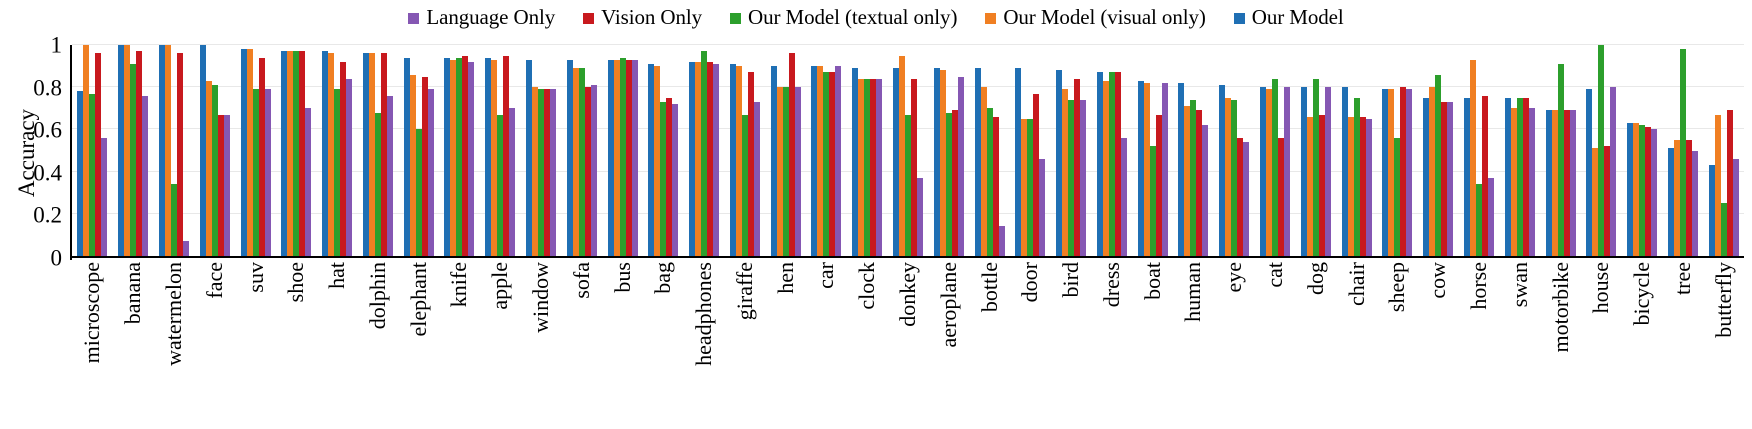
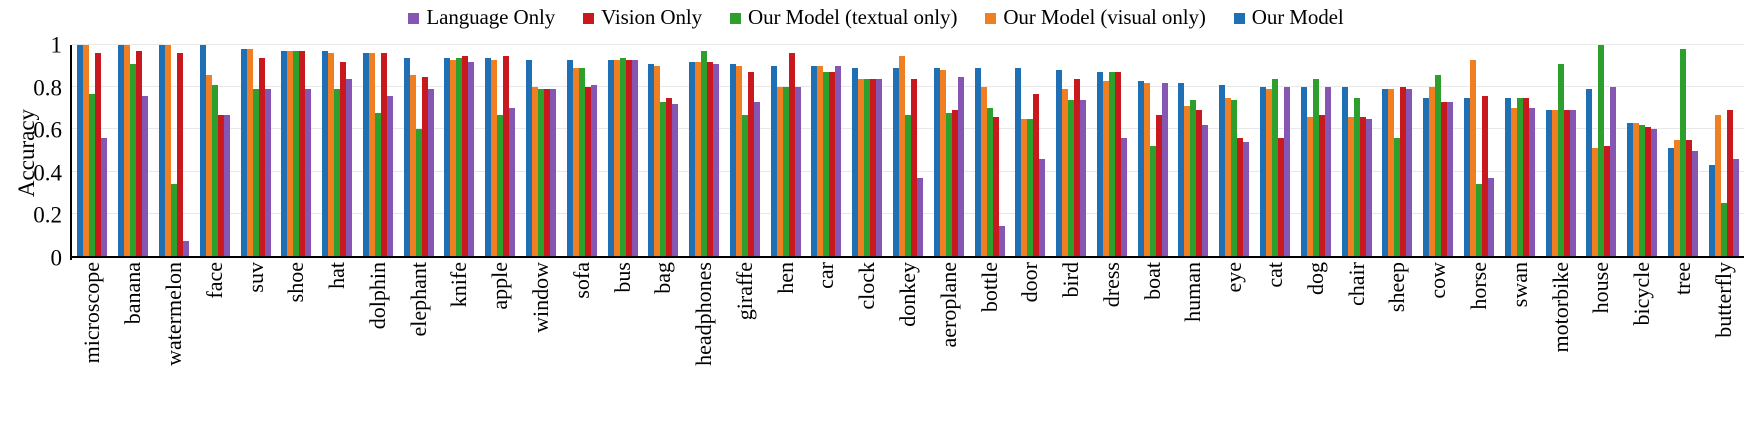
Our Model/microscope: 0.78 -> 1.00
Our Model (visual only)/face: 0.83 -> 0.86
Language Only/shoe: 0.70 -> 0.79
